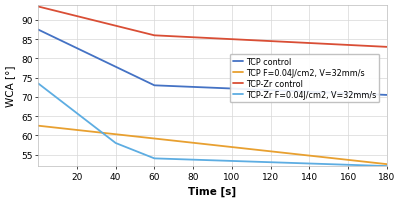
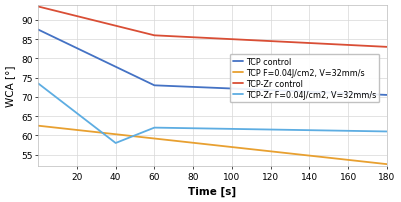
TCP-Zr F=0.04J/cm2, V=32mm/s/60: 54.0 -> 62.0
TCP-Zr F=0.04J/cm2, V=32mm/s/180: 52.0 -> 61.0
